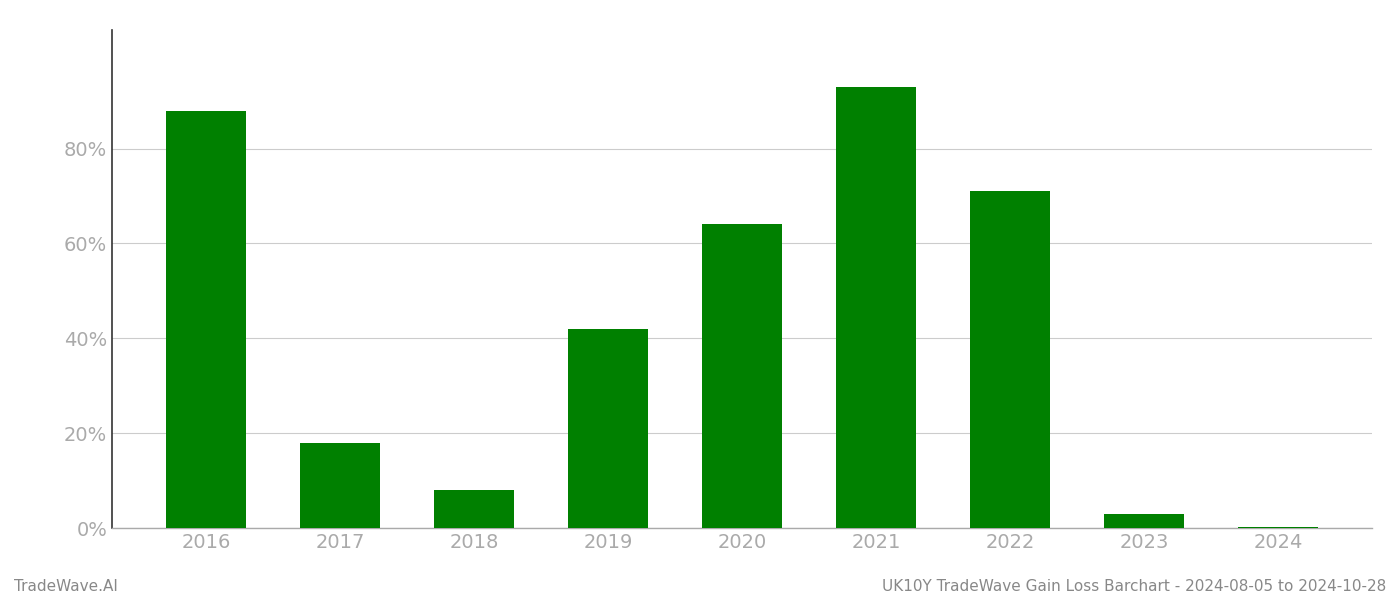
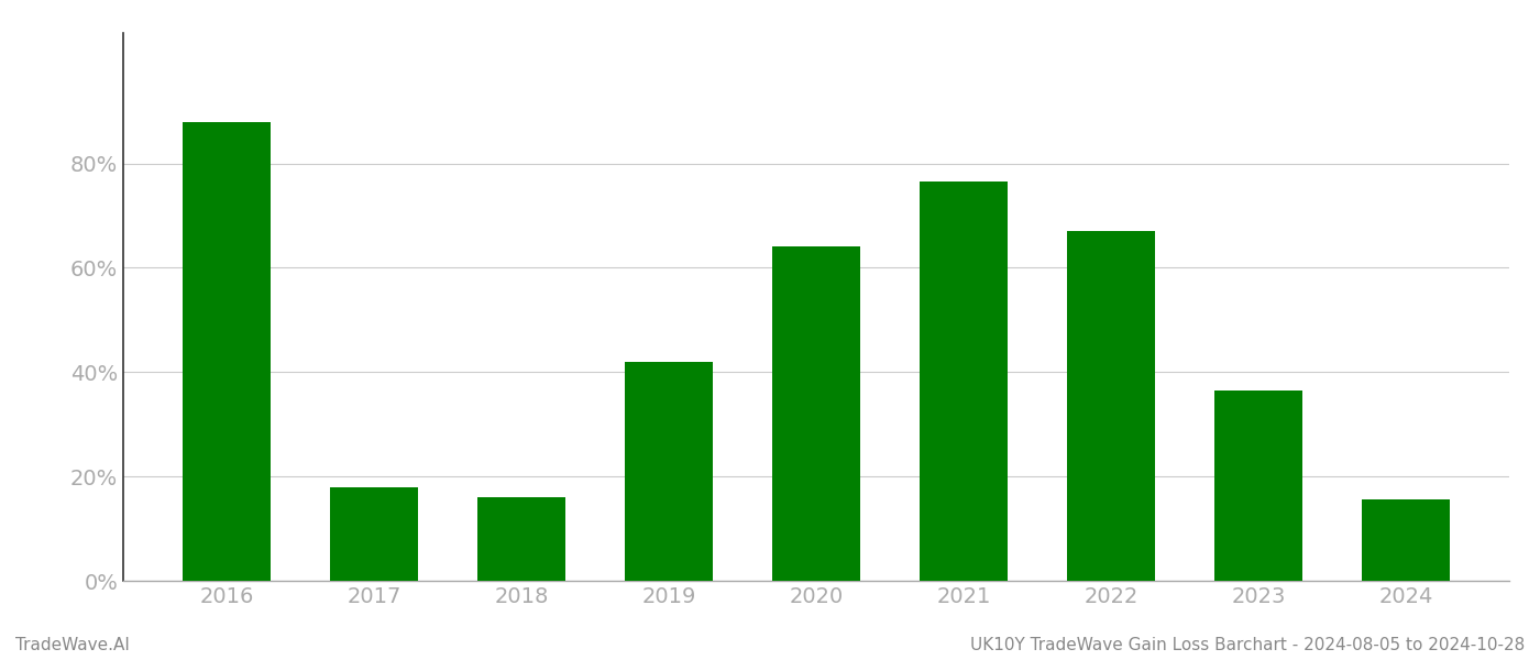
2018: 8.0% -> 16.0%
2021: 93.0% -> 76.5%
2022: 71.0% -> 67.0%
2023: 3.0% -> 36.5%
2024: 0.2% -> 15.5%
